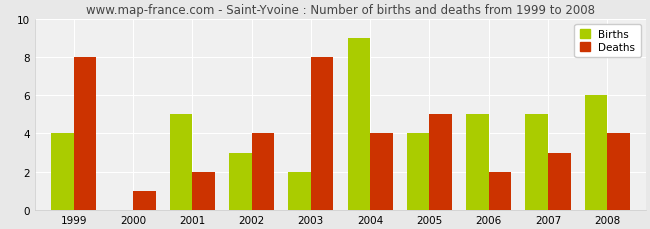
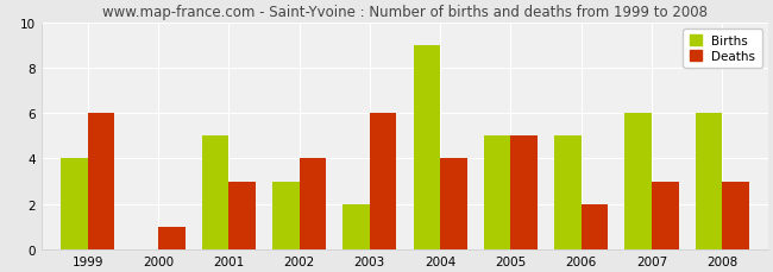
Deaths/1999: 8 -> 6
Deaths/2001: 2 -> 3
Deaths/2003: 8 -> 6
Births/2005: 4 -> 5
Births/2007: 5 -> 6
Deaths/2008: 4 -> 3
